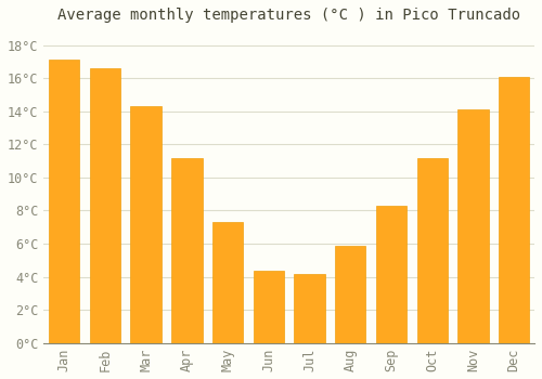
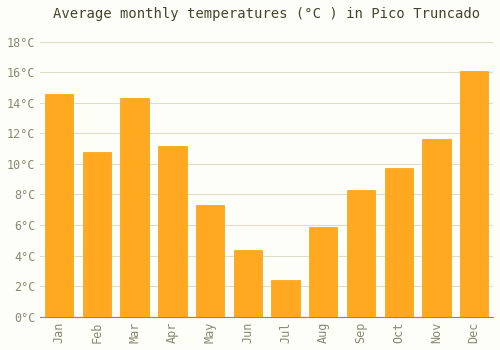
Jan: 17.1°C -> 14.6°C
Feb: 16.6°C -> 10.8°C
Jul: 4.2°C -> 2.4°C
Oct: 11.2°C -> 9.7°C
Nov: 14.1°C -> 11.6°C
